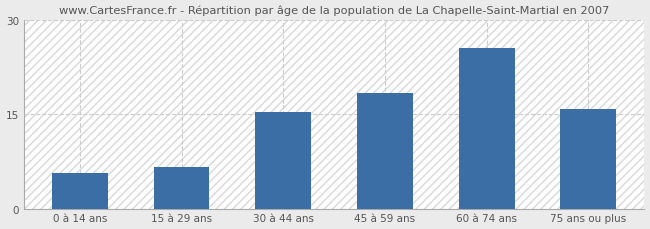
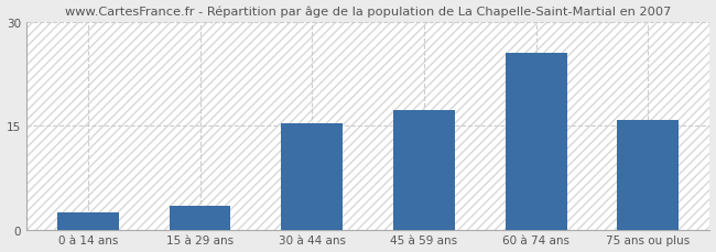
0 à 14 ans: 5.6 -> 2.5
15 à 29 ans: 6.6 -> 3.5
45 à 59 ans: 18.4 -> 17.3
